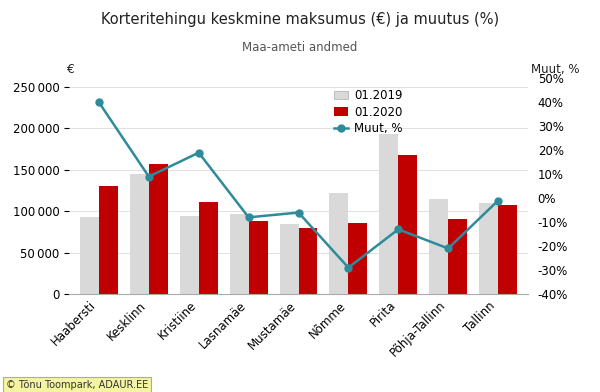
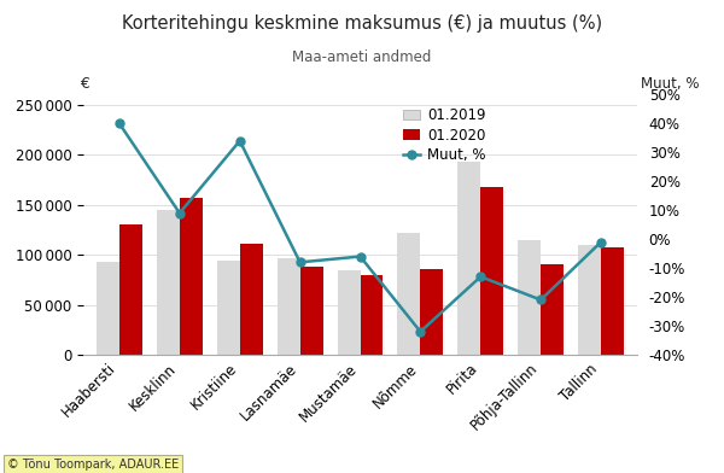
Muut, %/Kristiine: 19% -> 34%
Muut, %/Nõmme: -29% -> -32%
